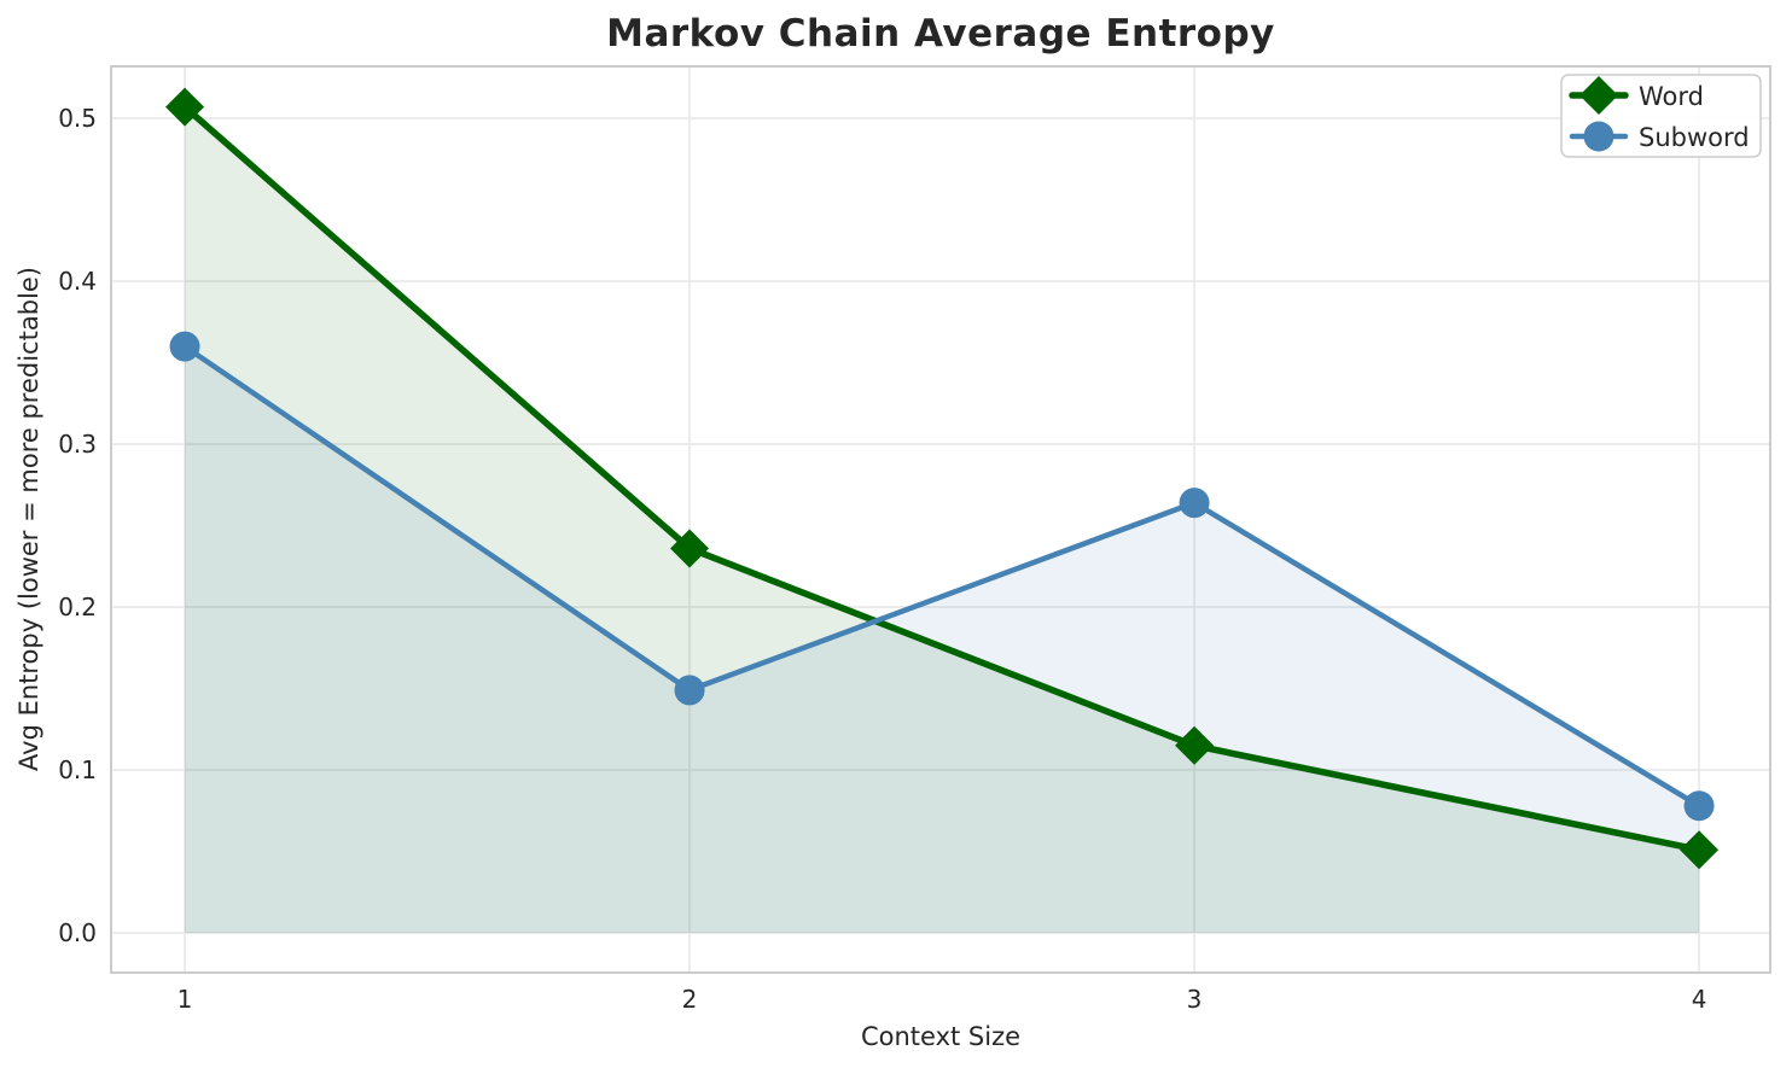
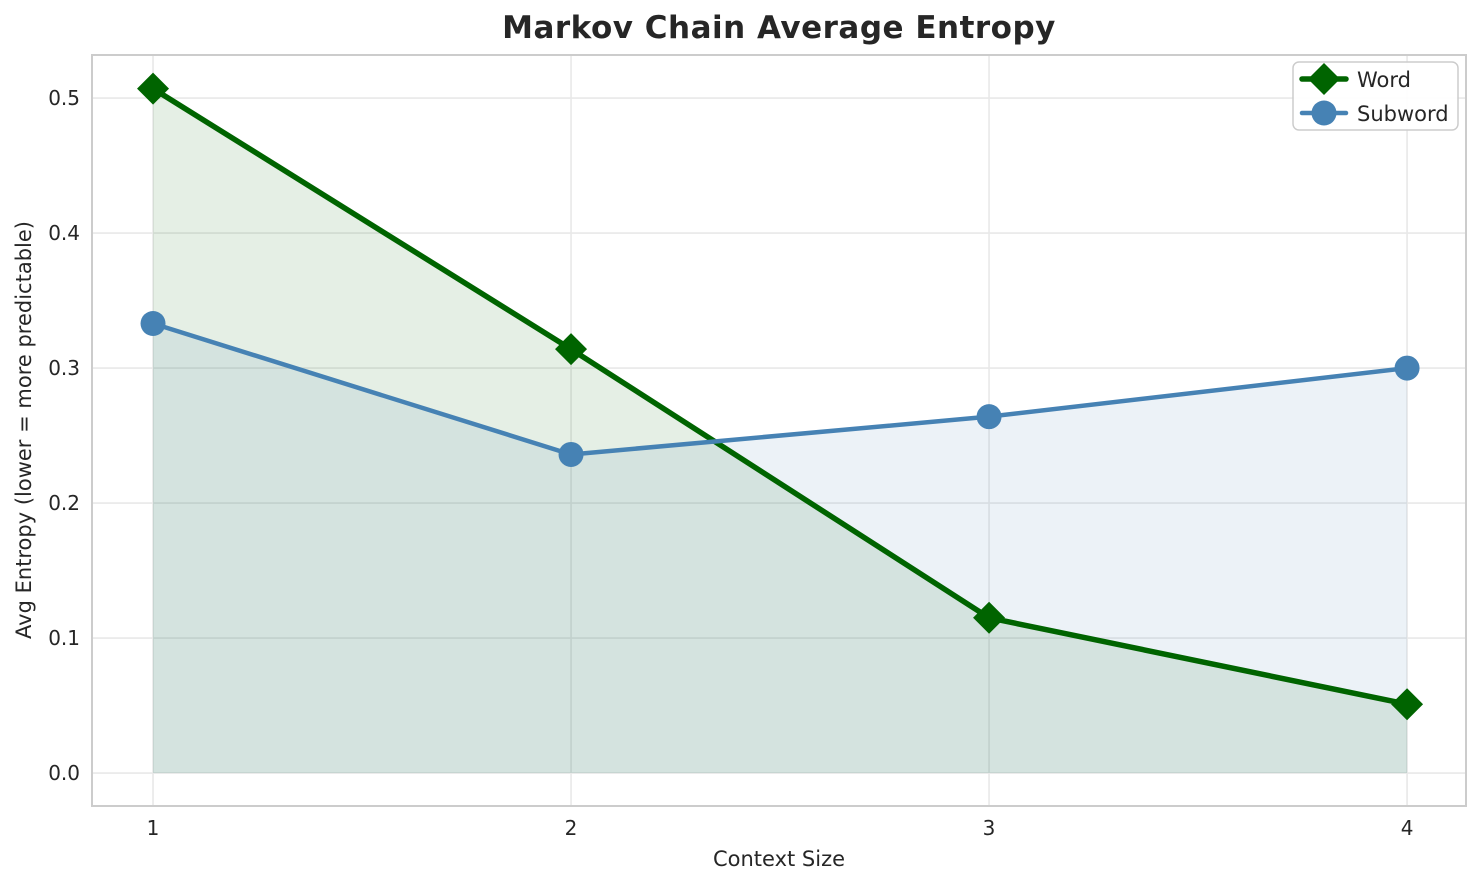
Subword/1: 0.360 -> 0.333
Word/2: 0.236 -> 0.314
Subword/2: 0.149 -> 0.236
Subword/4: 0.078 -> 0.300
